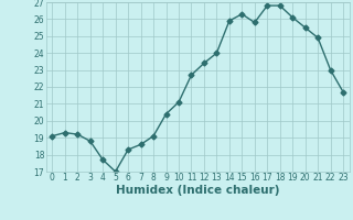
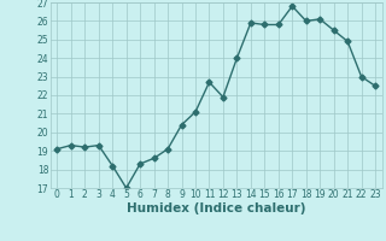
3: 18.8 -> 19.3
4: 17.7 -> 18.2
12: 23.4 -> 21.9
15: 26.3 -> 25.8
18: 26.8 -> 26.0
23: 21.7 -> 22.5
